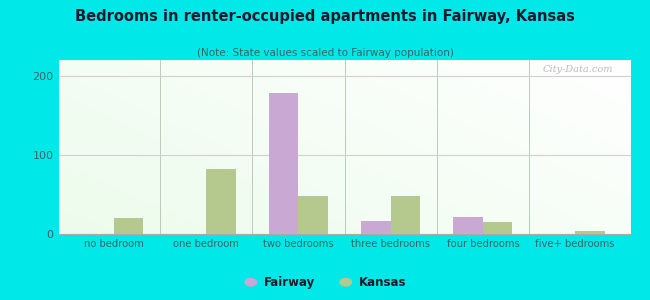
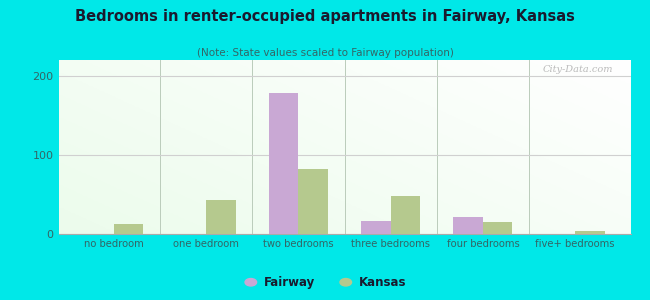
Kansas/no bedroom: 20 -> 13
Kansas/one bedroom: 82 -> 43
Kansas/two bedrooms: 48 -> 82
